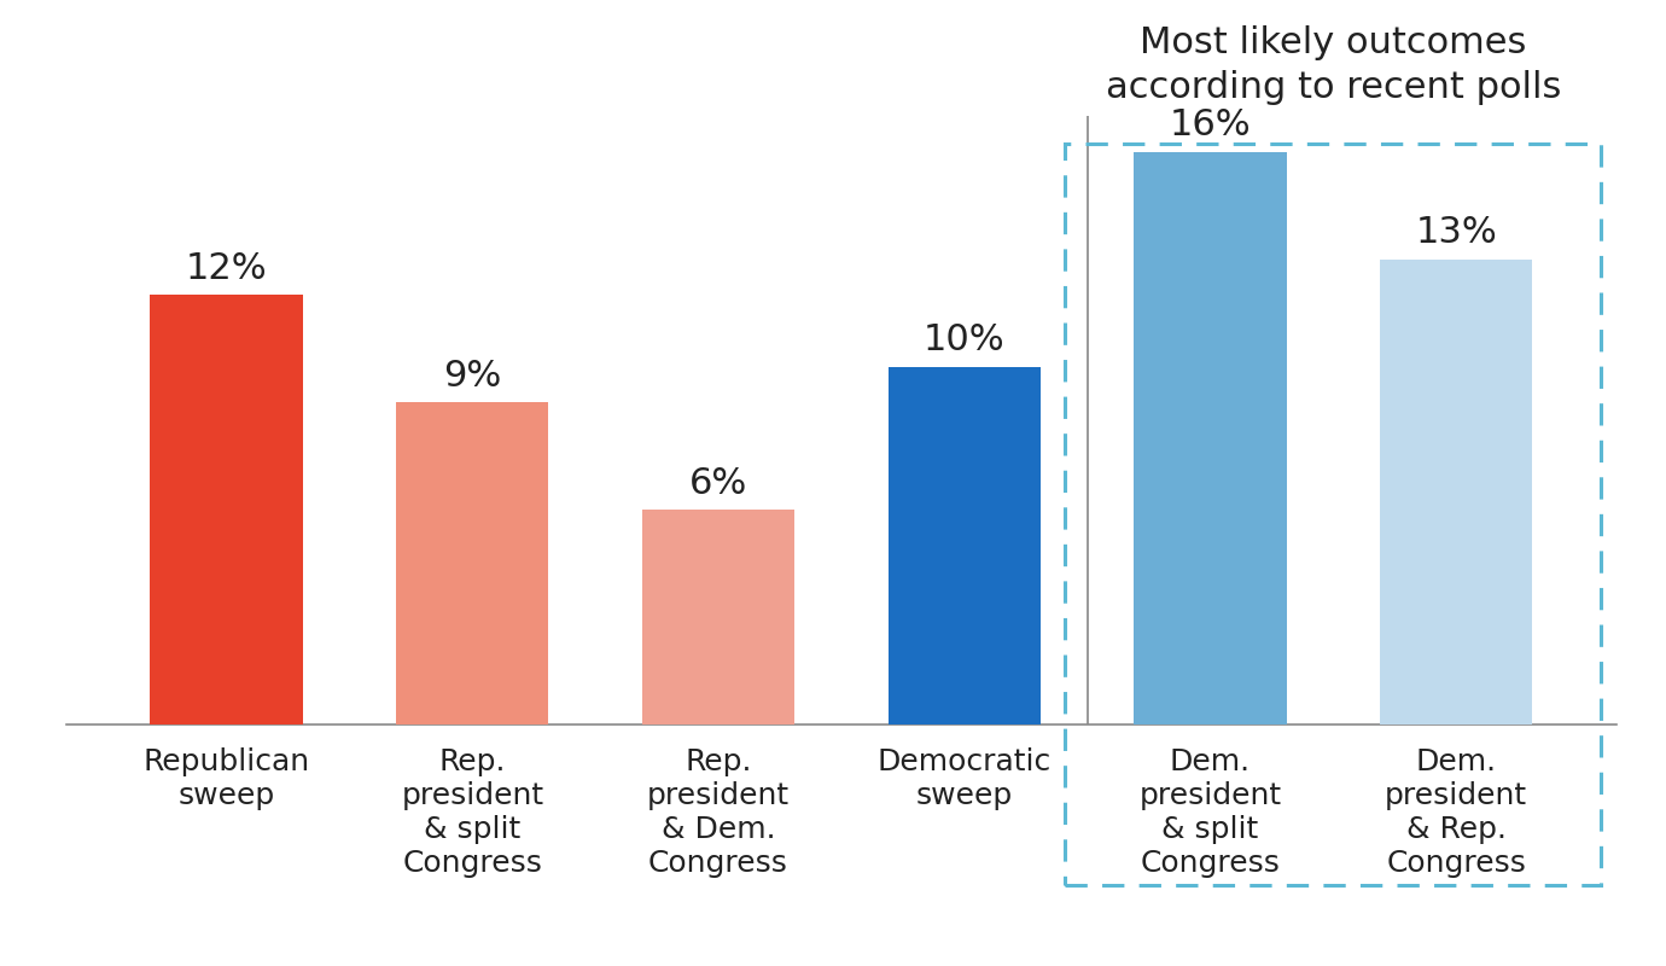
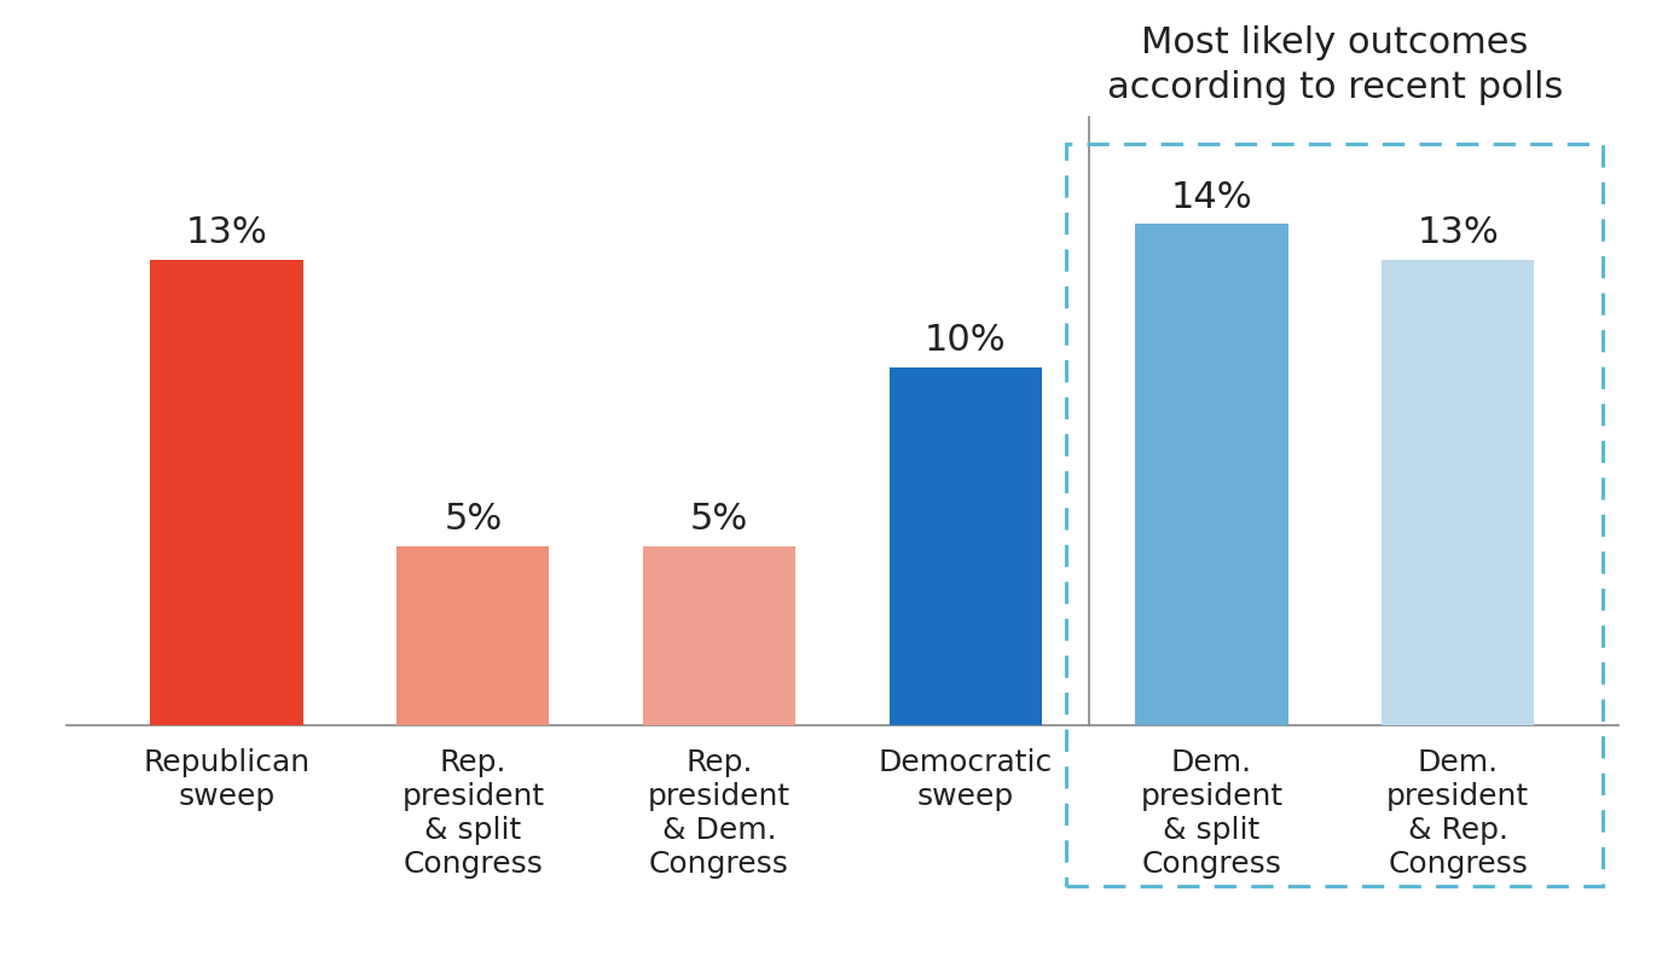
Republican sweep: 12% -> 13%
Rep. president & split Congress: 9% -> 5%
Rep. president & Dem. Congress: 6% -> 5%
Dem. president & split Congress: 16% -> 14%
